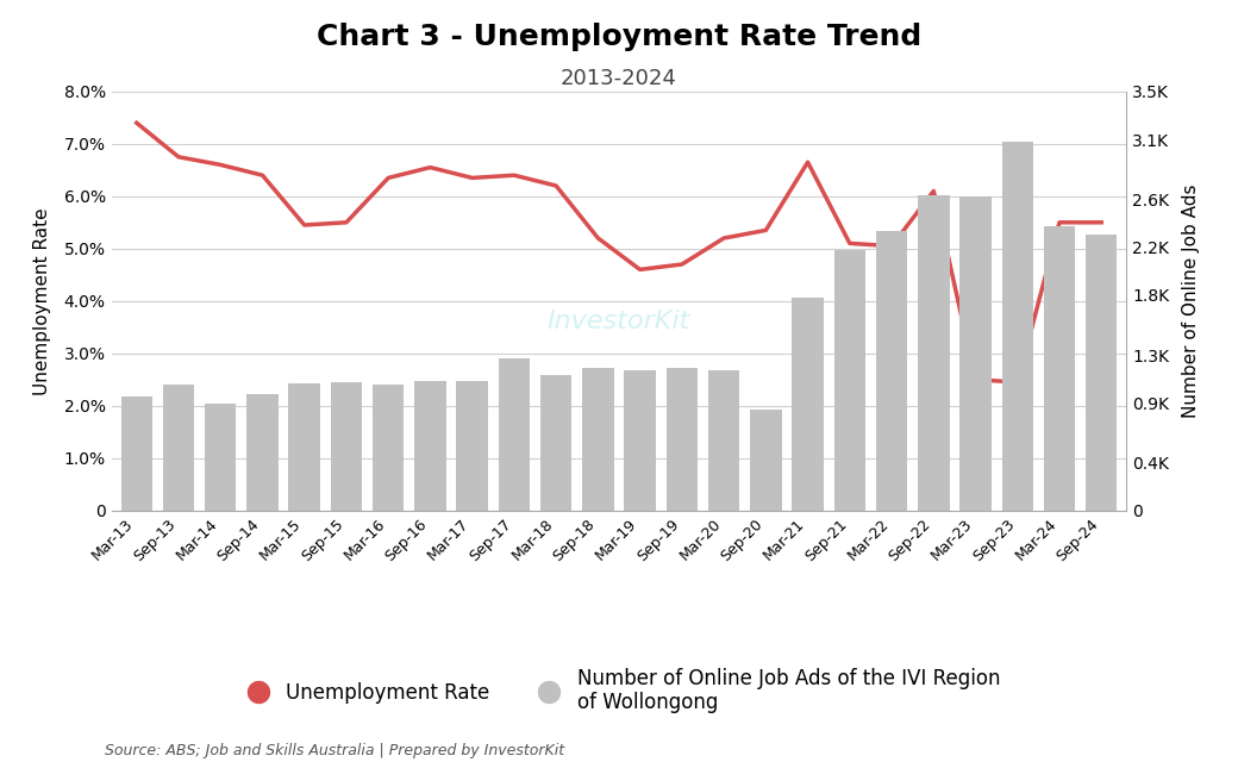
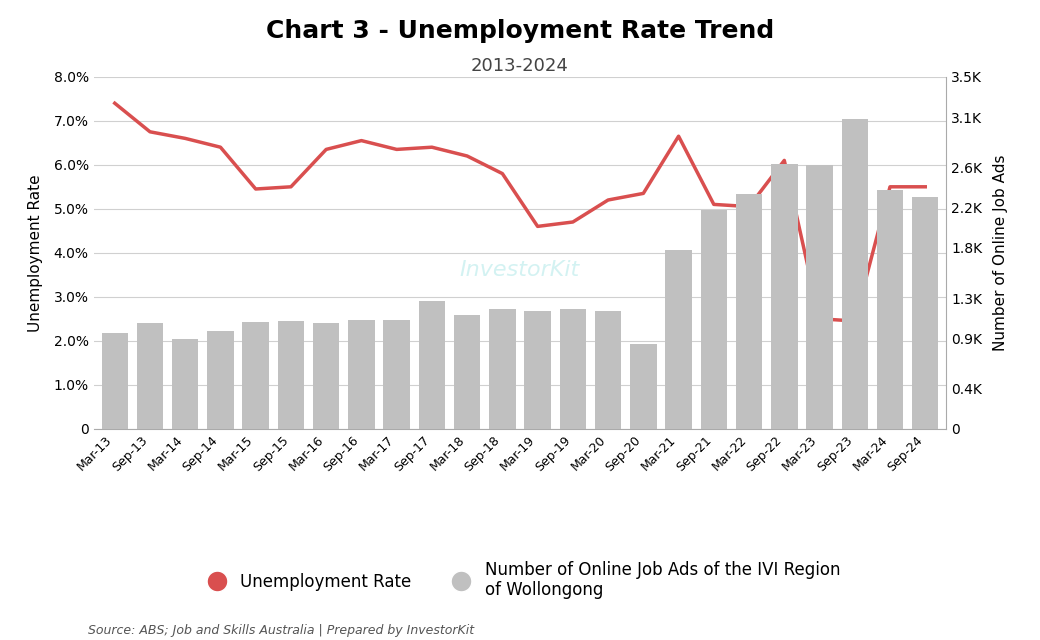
Unemployment Rate/Sep-18: 5.20% -> 5.80%
